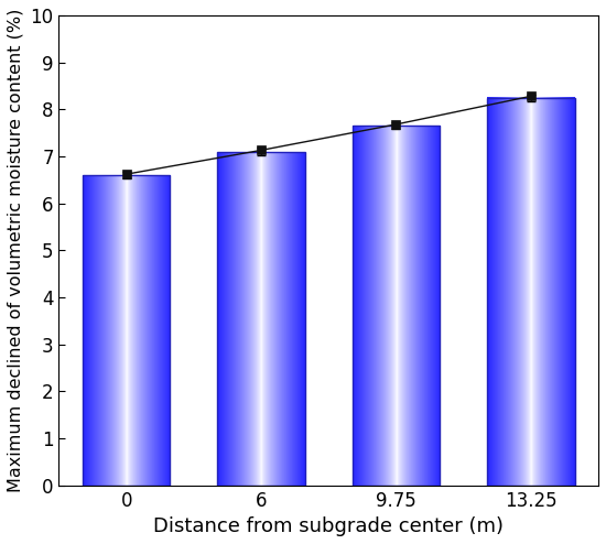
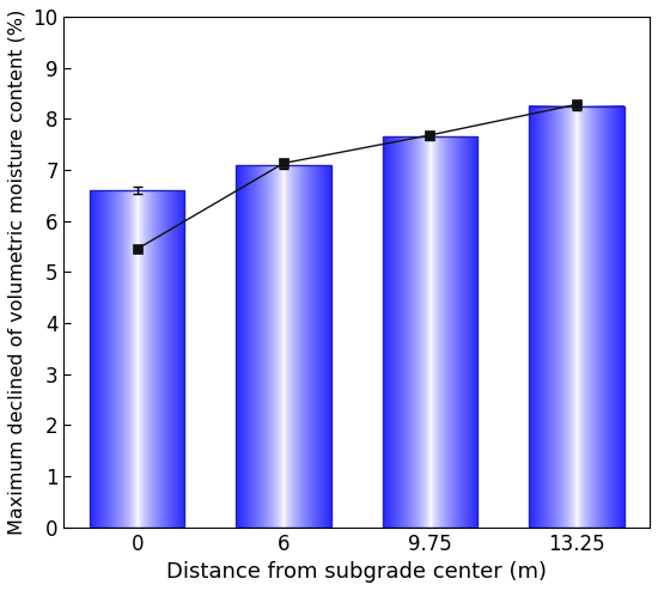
0: 6.62 -> 5.45
